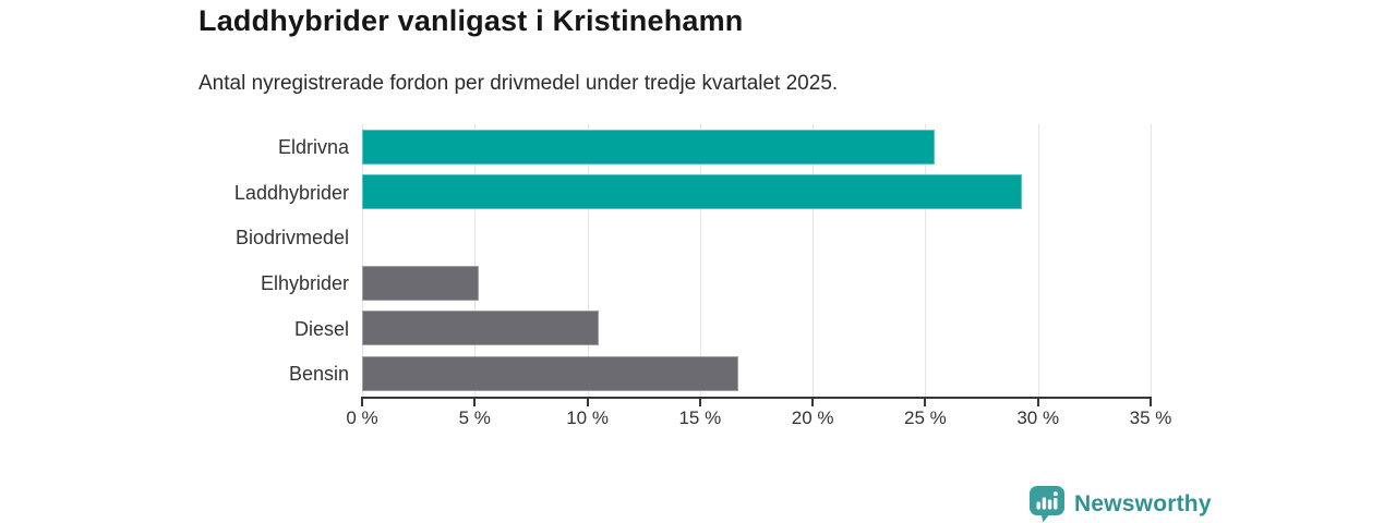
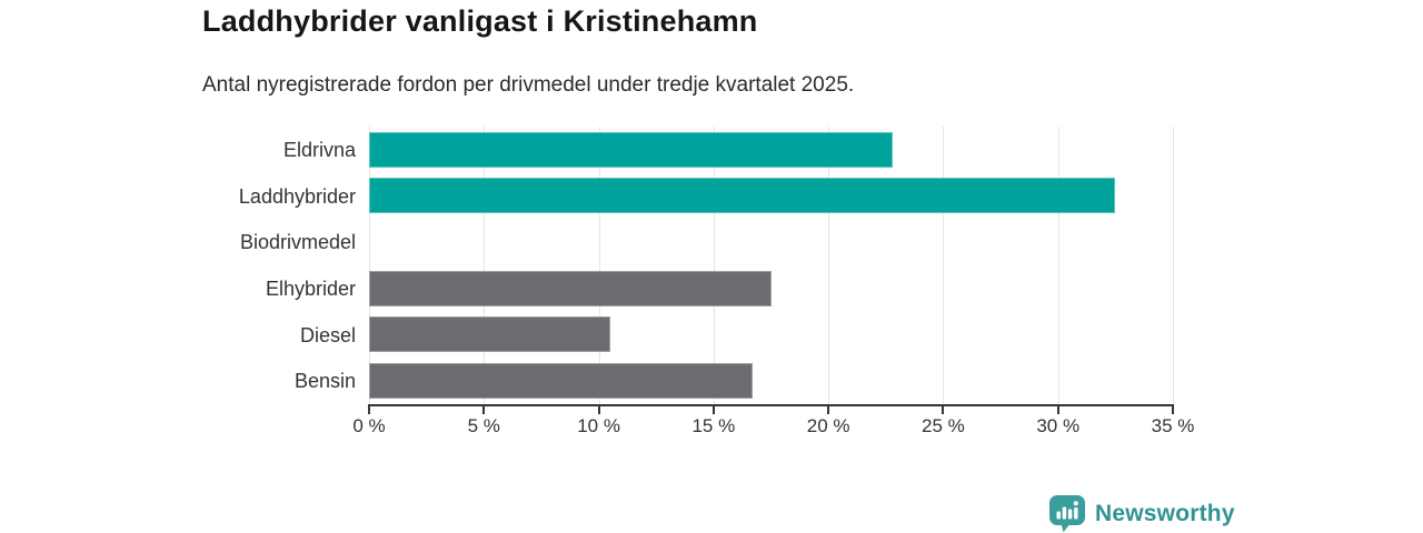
Eldrivna: 25.4% -> 22.8%
Laddhybrider: 29.3% -> 32.5%
Elhybrider: 5.2% -> 17.5%
